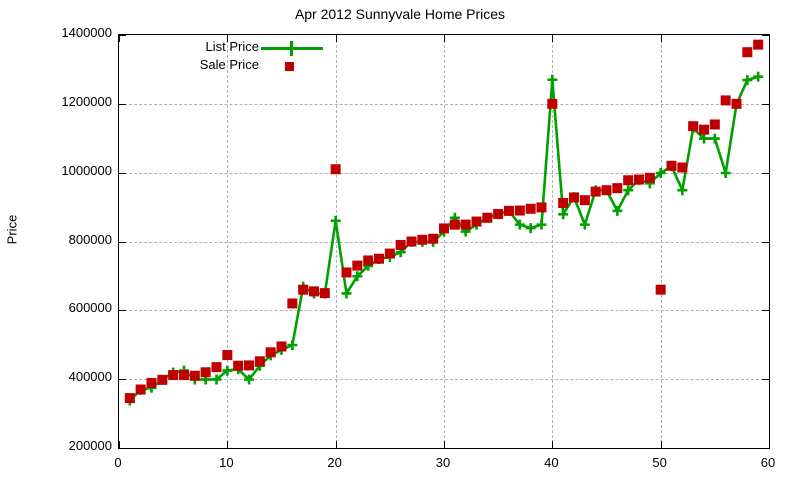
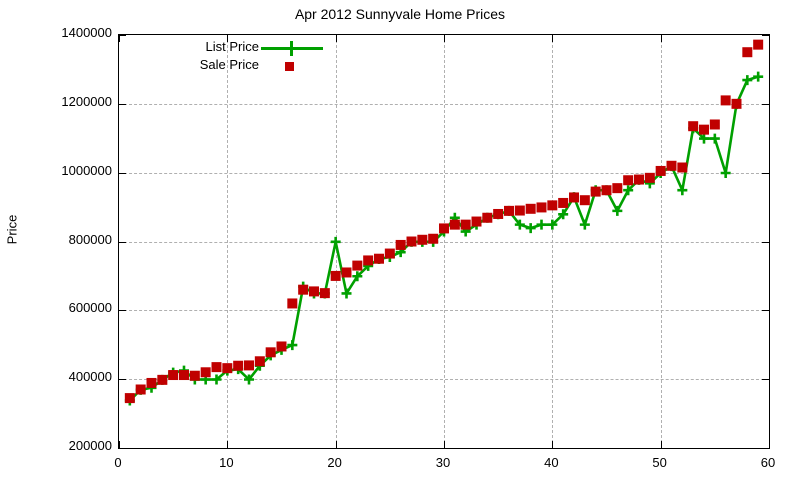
Sale Price/10: 470000 -> 430000
List Price/20: 860000 -> 800000
Sale Price/20: 1010000 -> 700000
List Price/40: 1270000 -> 850000
Sale Price/40: 1200000 -> 900000
Sale Price/50: 660000 -> 1000000
